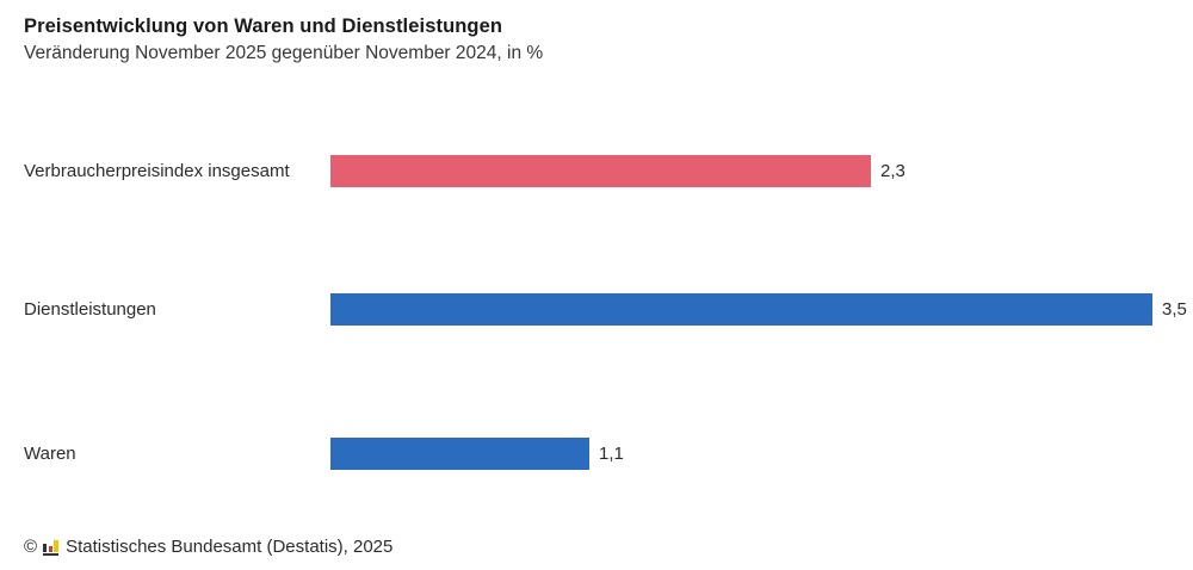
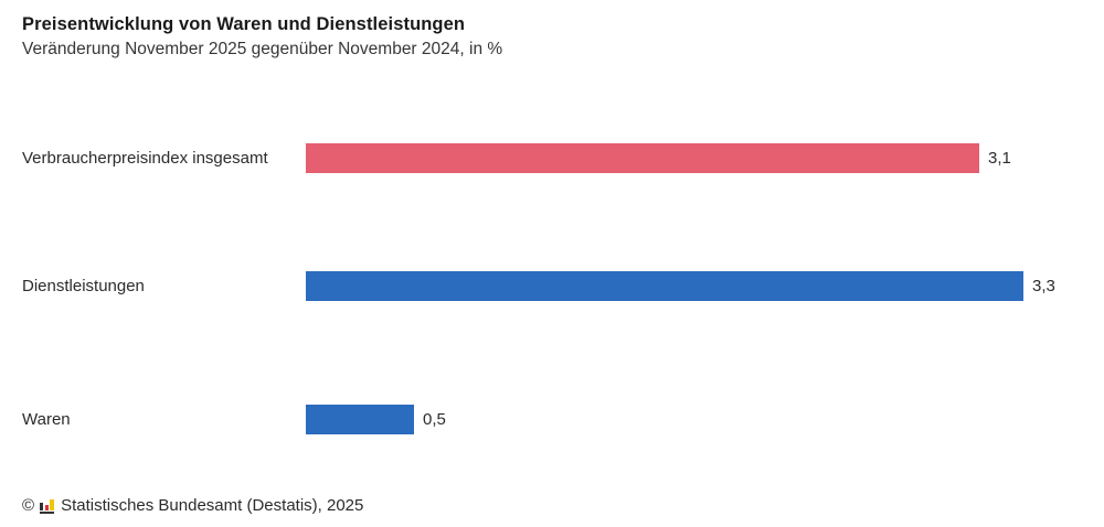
Verbraucherpreisindex insgesamt: 2,3 -> 3,1
Dienstleistungen: 3,5 -> 3,3
Waren: 1,1 -> 0,5
